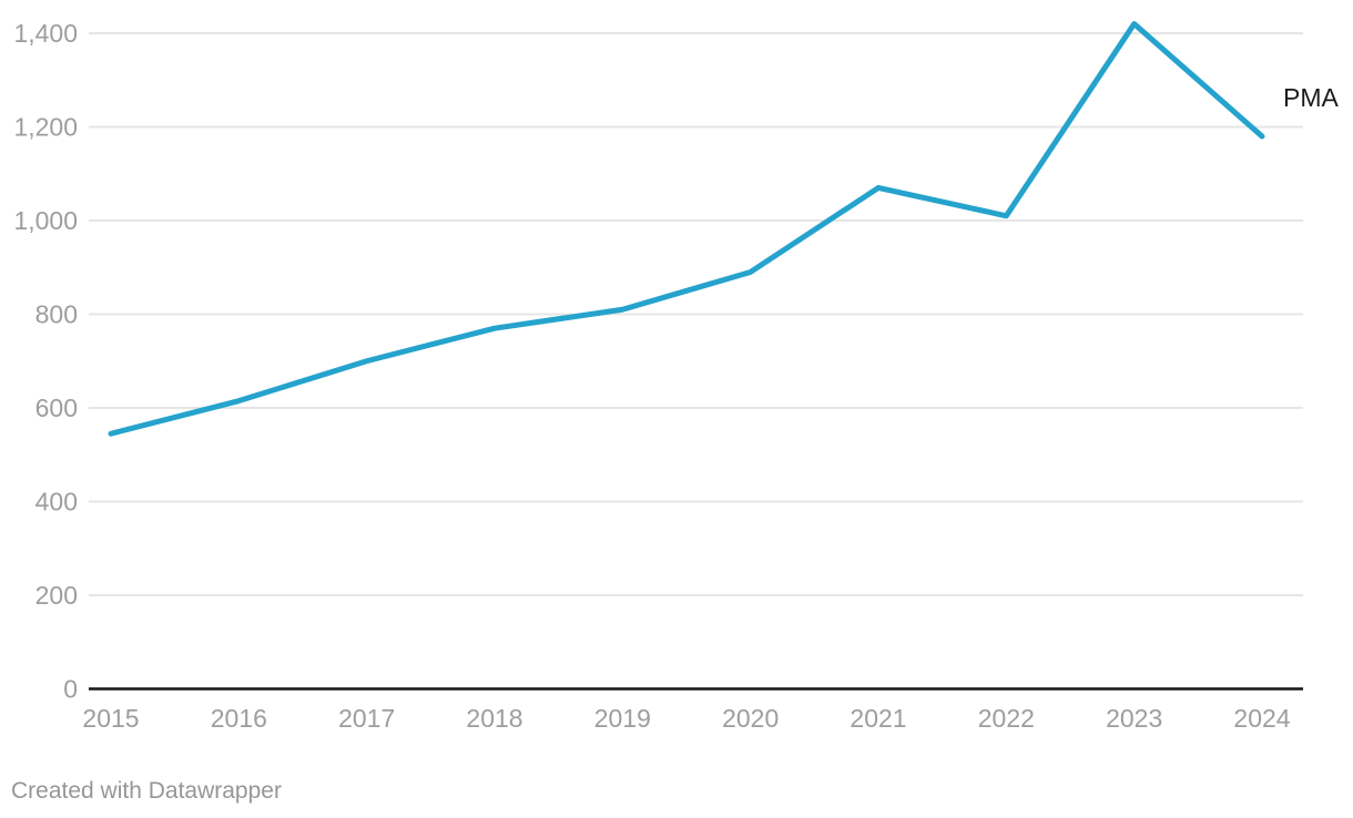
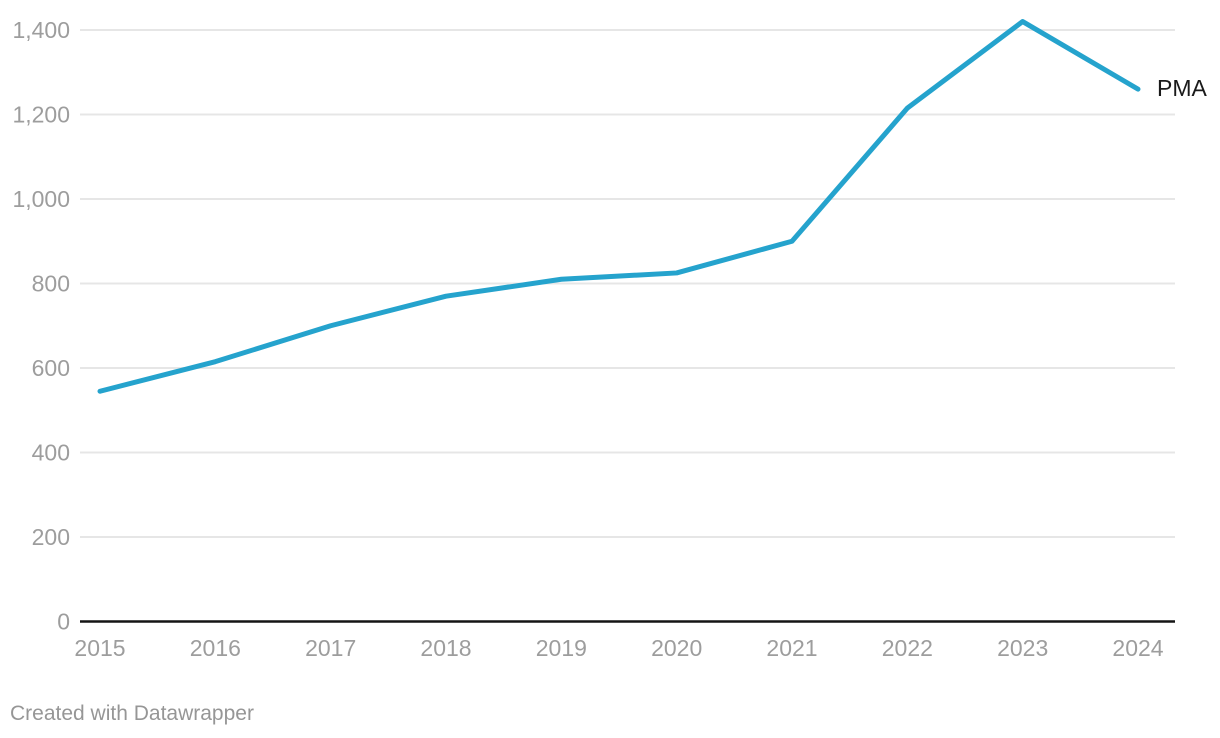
2020: 890 -> 820
2021: 1070 -> 900
2022: 1010 -> 1220
2024: 1180 -> 1260
